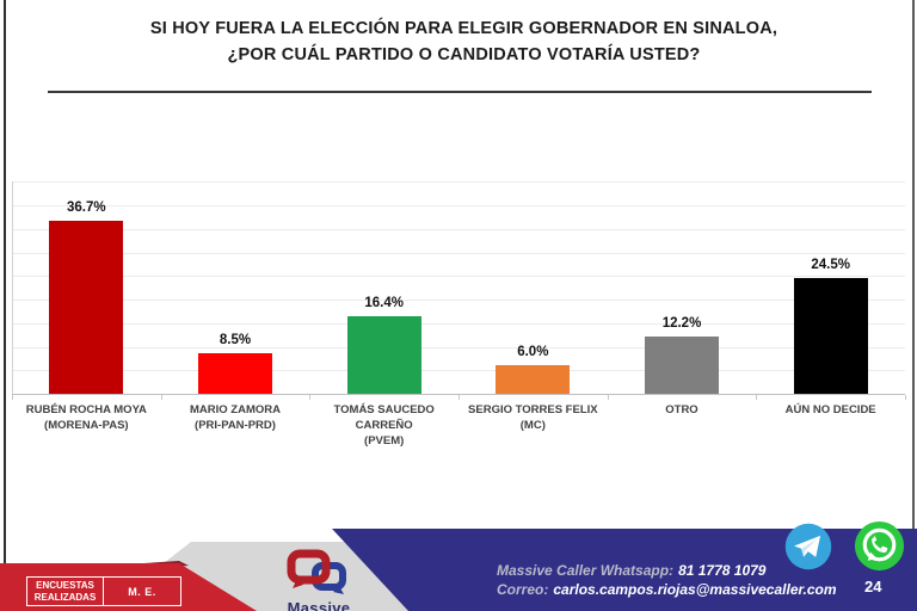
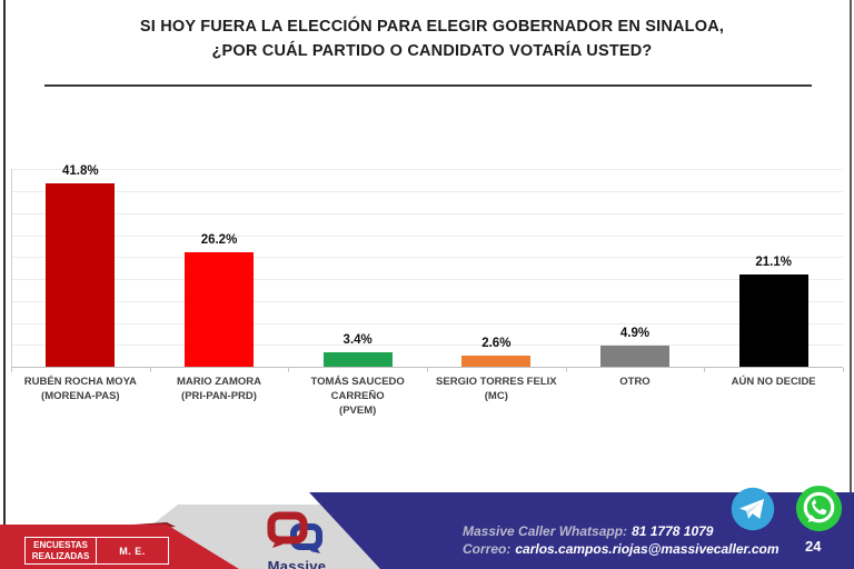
RUBÉN ROCHA MOYA (MORENA-PAS): 36.7% -> 41.8%
MARIO ZAMORA (PRI-PAN-PRD): 8.5% -> 26.2%
TOMÁS SAUCEDO CARREÑO (PVEM): 16.4% -> 3.4%
SERGIO TORRES FELIX (MC): 6.0% -> 2.6%
OTRO: 12.2% -> 4.9%
AÚN NO DECIDE: 24.5% -> 21.1%
